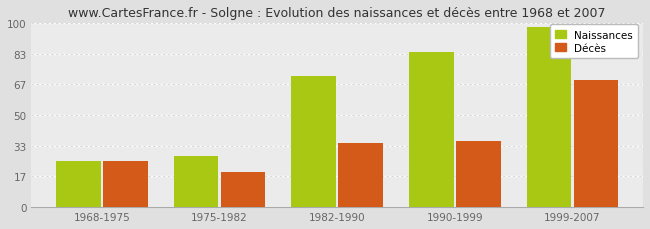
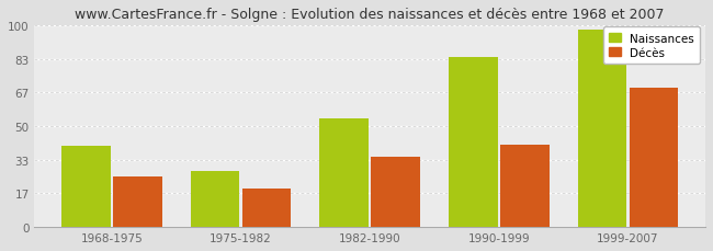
Naissances/1968-1975: 25 -> 40
Naissances/1982-1990: 71 -> 54
Décès/1990-1999: 36 -> 41
